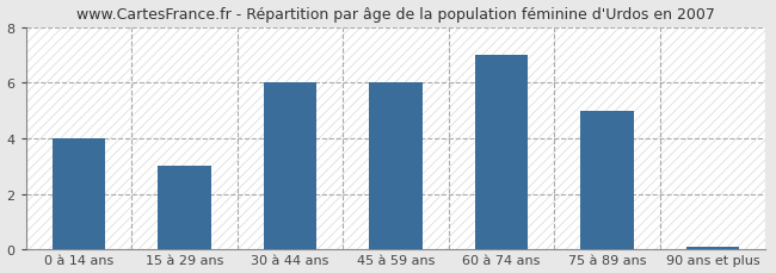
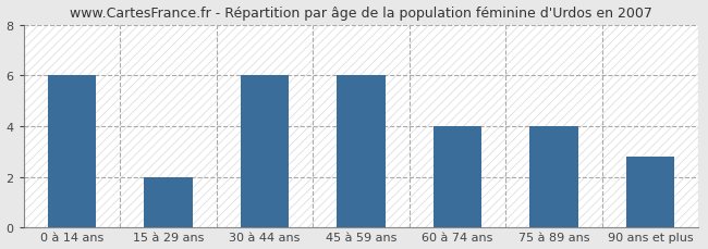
0 à 14 ans: 4.00 -> 6.00
15 à 29 ans: 3.00 -> 2.00
60 à 74 ans: 7.00 -> 4.00
75 à 89 ans: 5.00 -> 4.00
90 ans et plus: 0.08 -> 2.80
